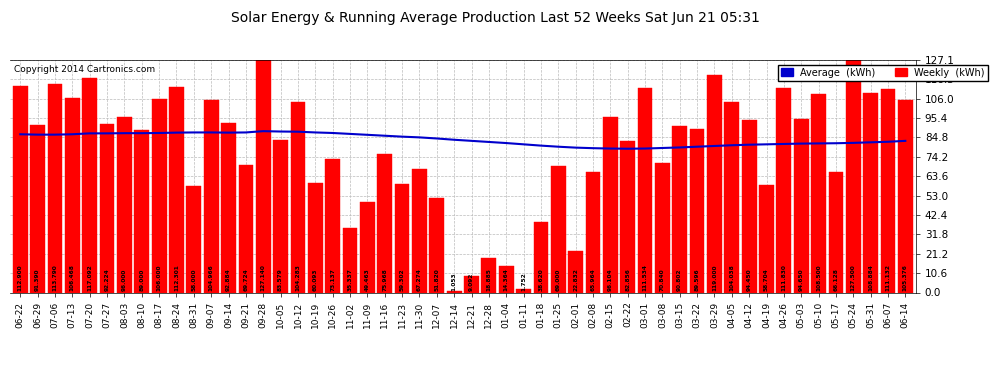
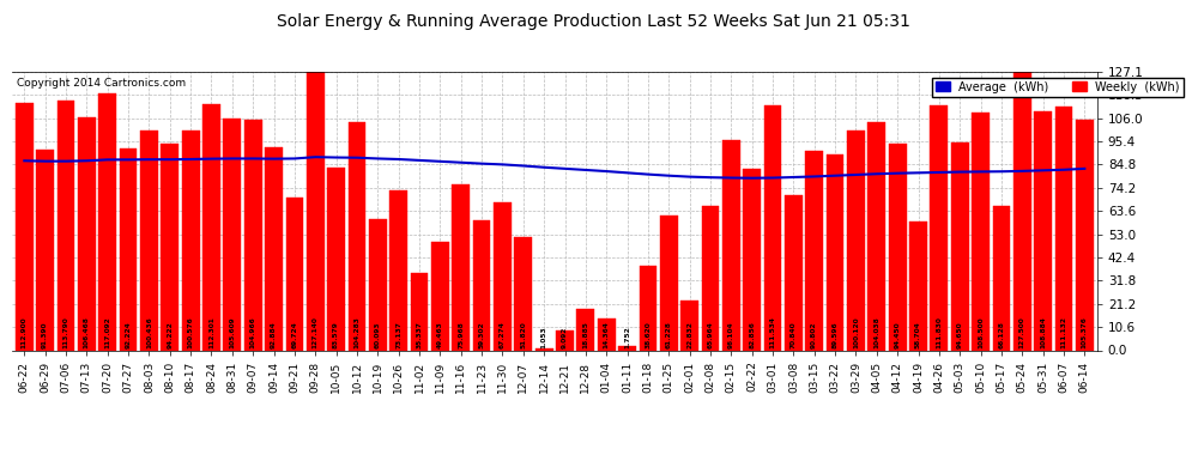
Weekly (kWh)/08-03: 96 -> 100
Weekly (kWh)/08-10: 89 -> 94
Weekly (kWh)/08-17: 106 -> 101
Weekly (kWh)/08-31: 58 -> 106
Weekly (kWh)/01-25: 69 -> 61
Weekly (kWh)/03-29: 119 -> 100
